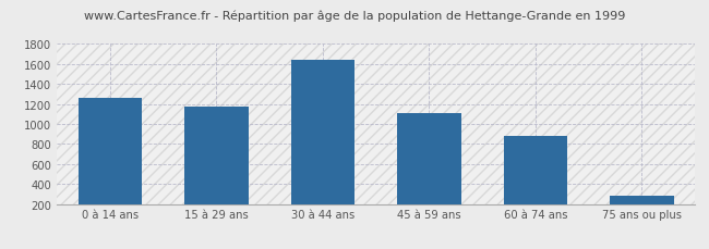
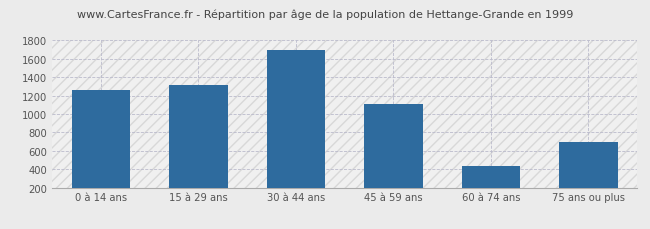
15 à 29 ans: 1180 -> 1320
30 à 44 ans: 1640 -> 1700
60 à 74 ans: 880 -> 440
75 ans ou plus: 280 -> 700
